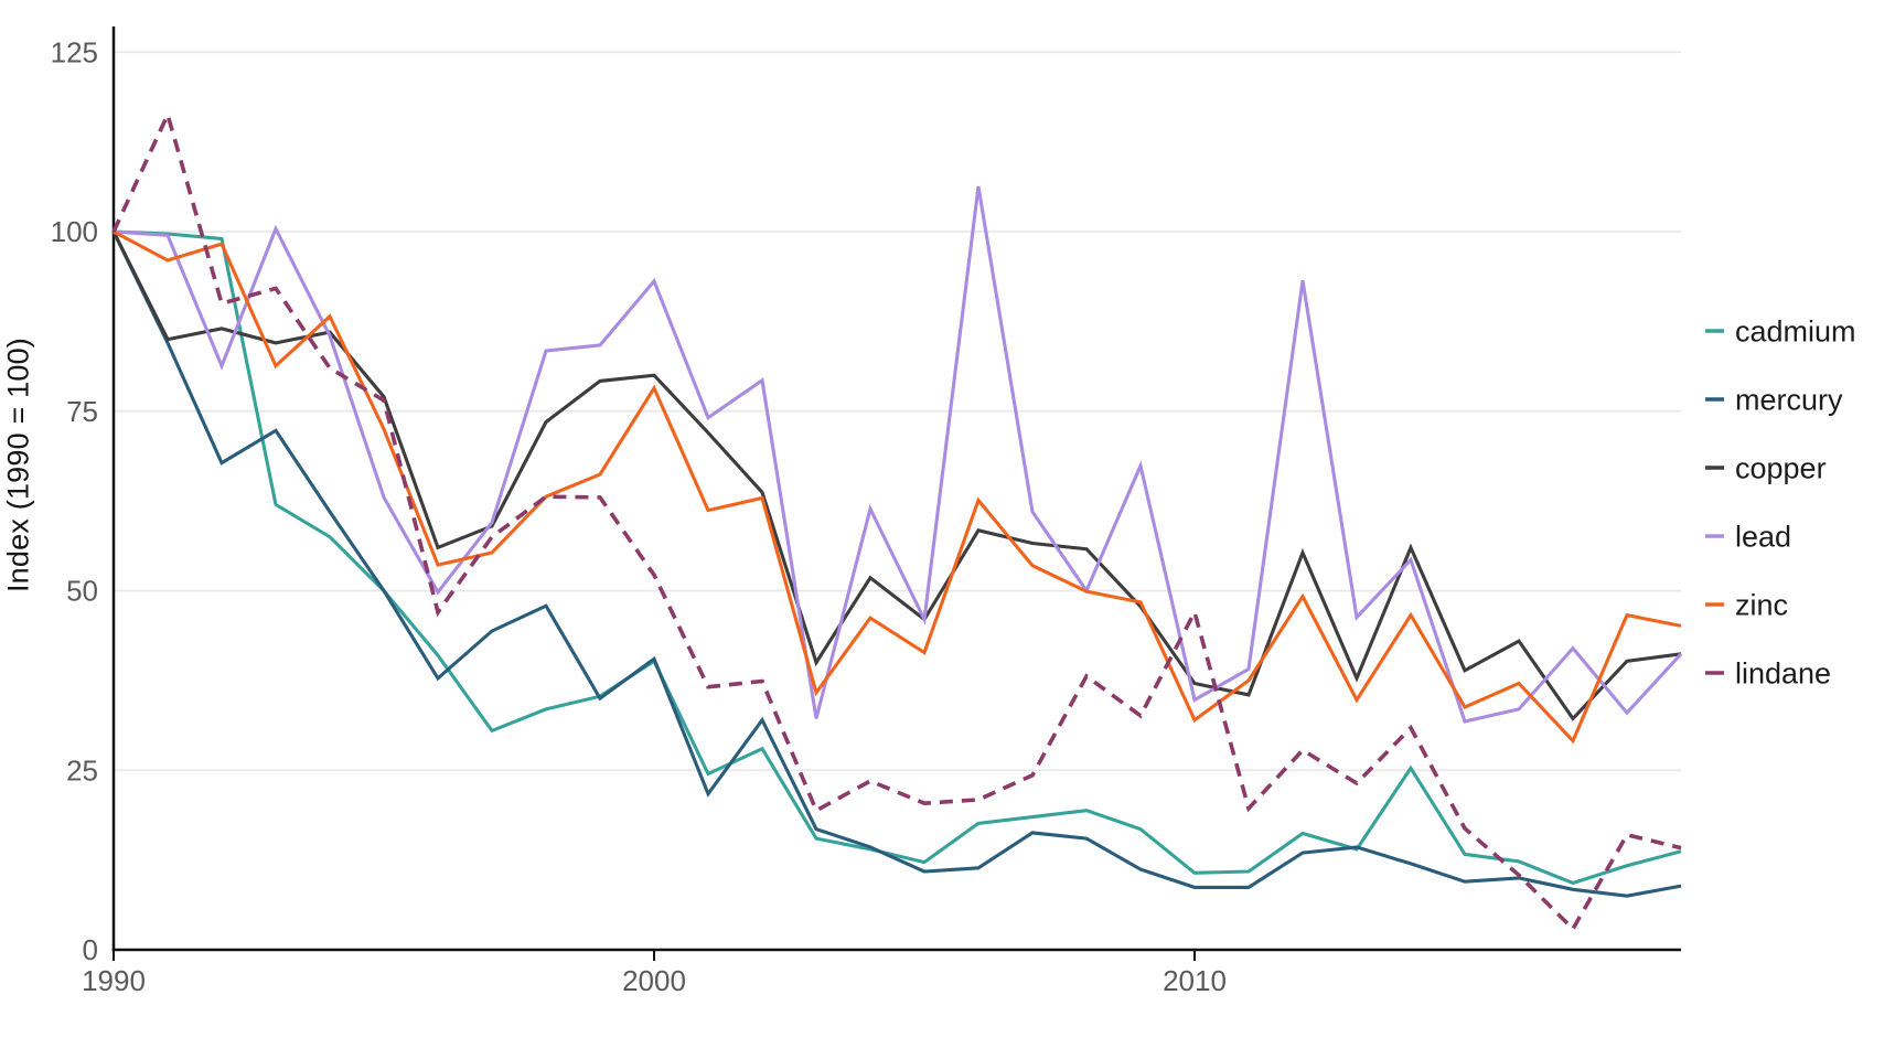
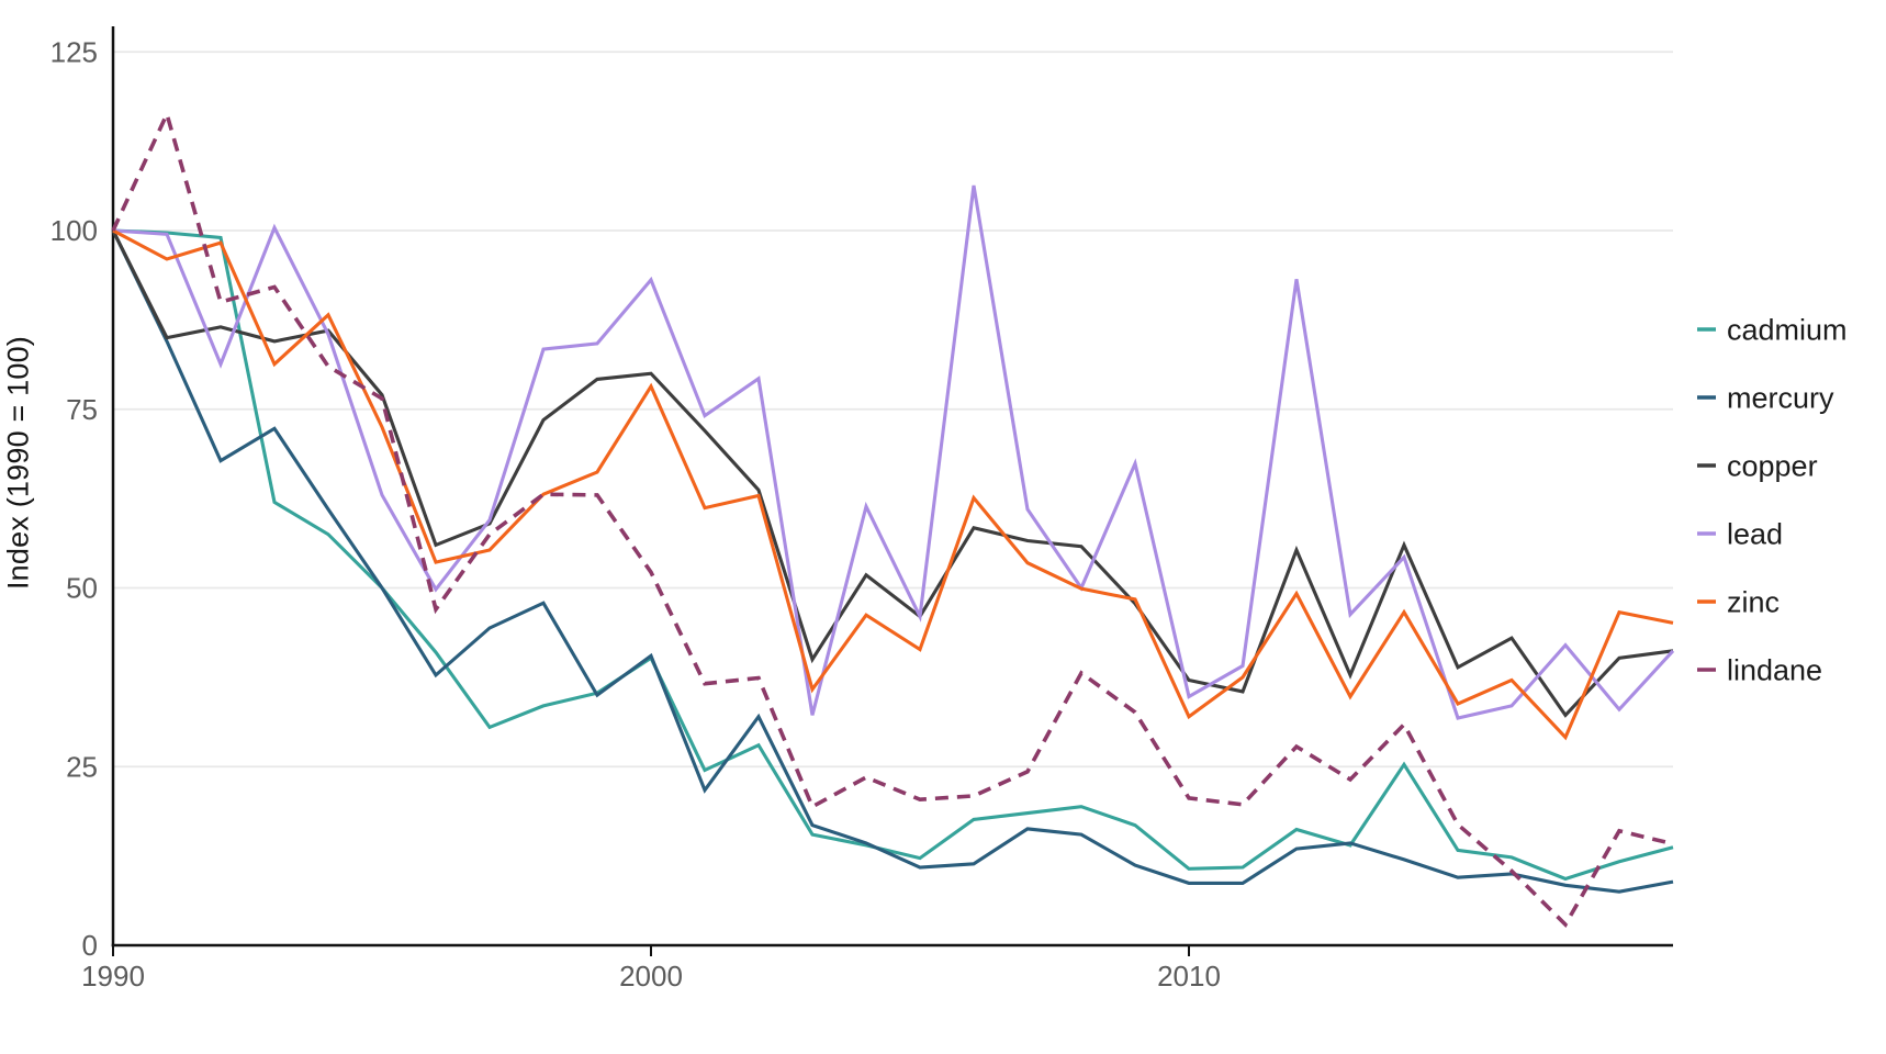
lindane/2010: 47 -> 21
